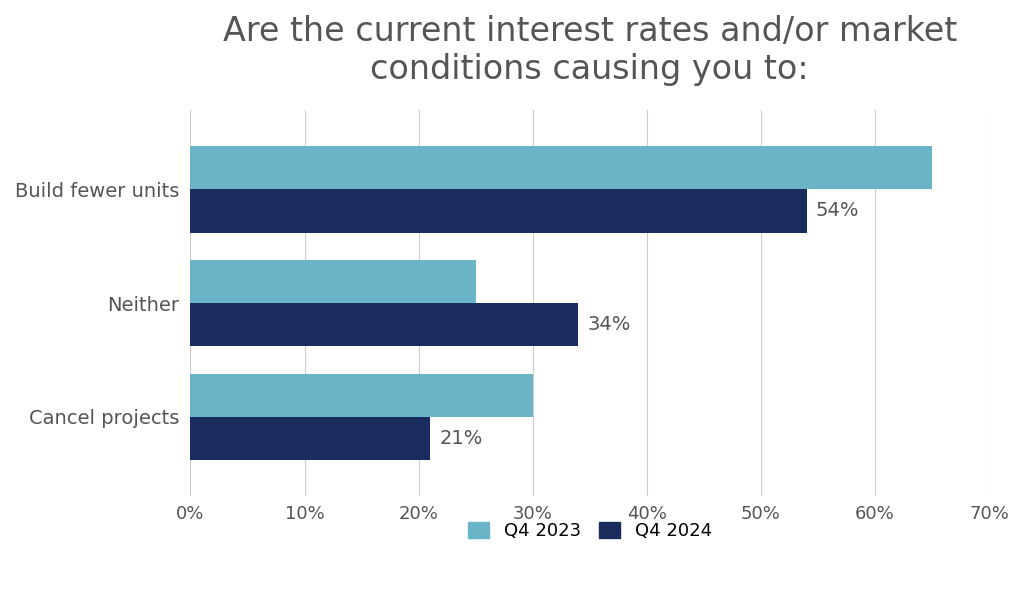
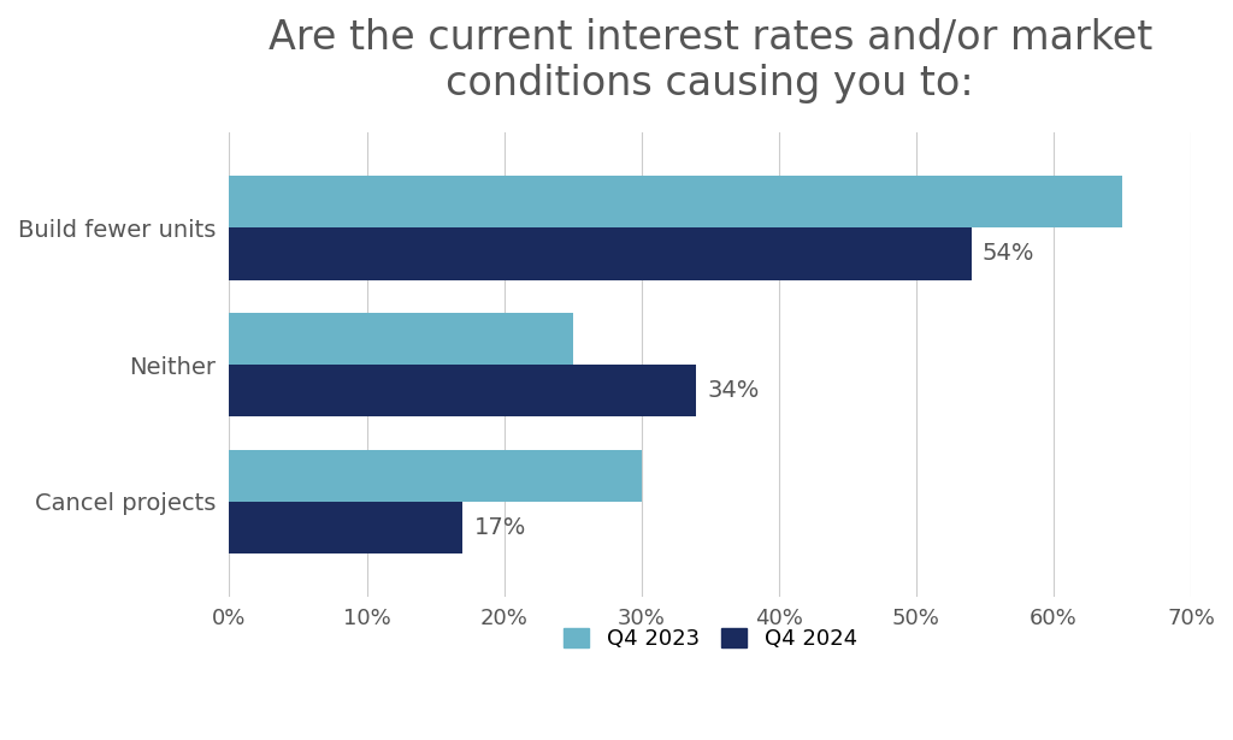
Q4 2024/Cancel projects: 21% -> 17%
